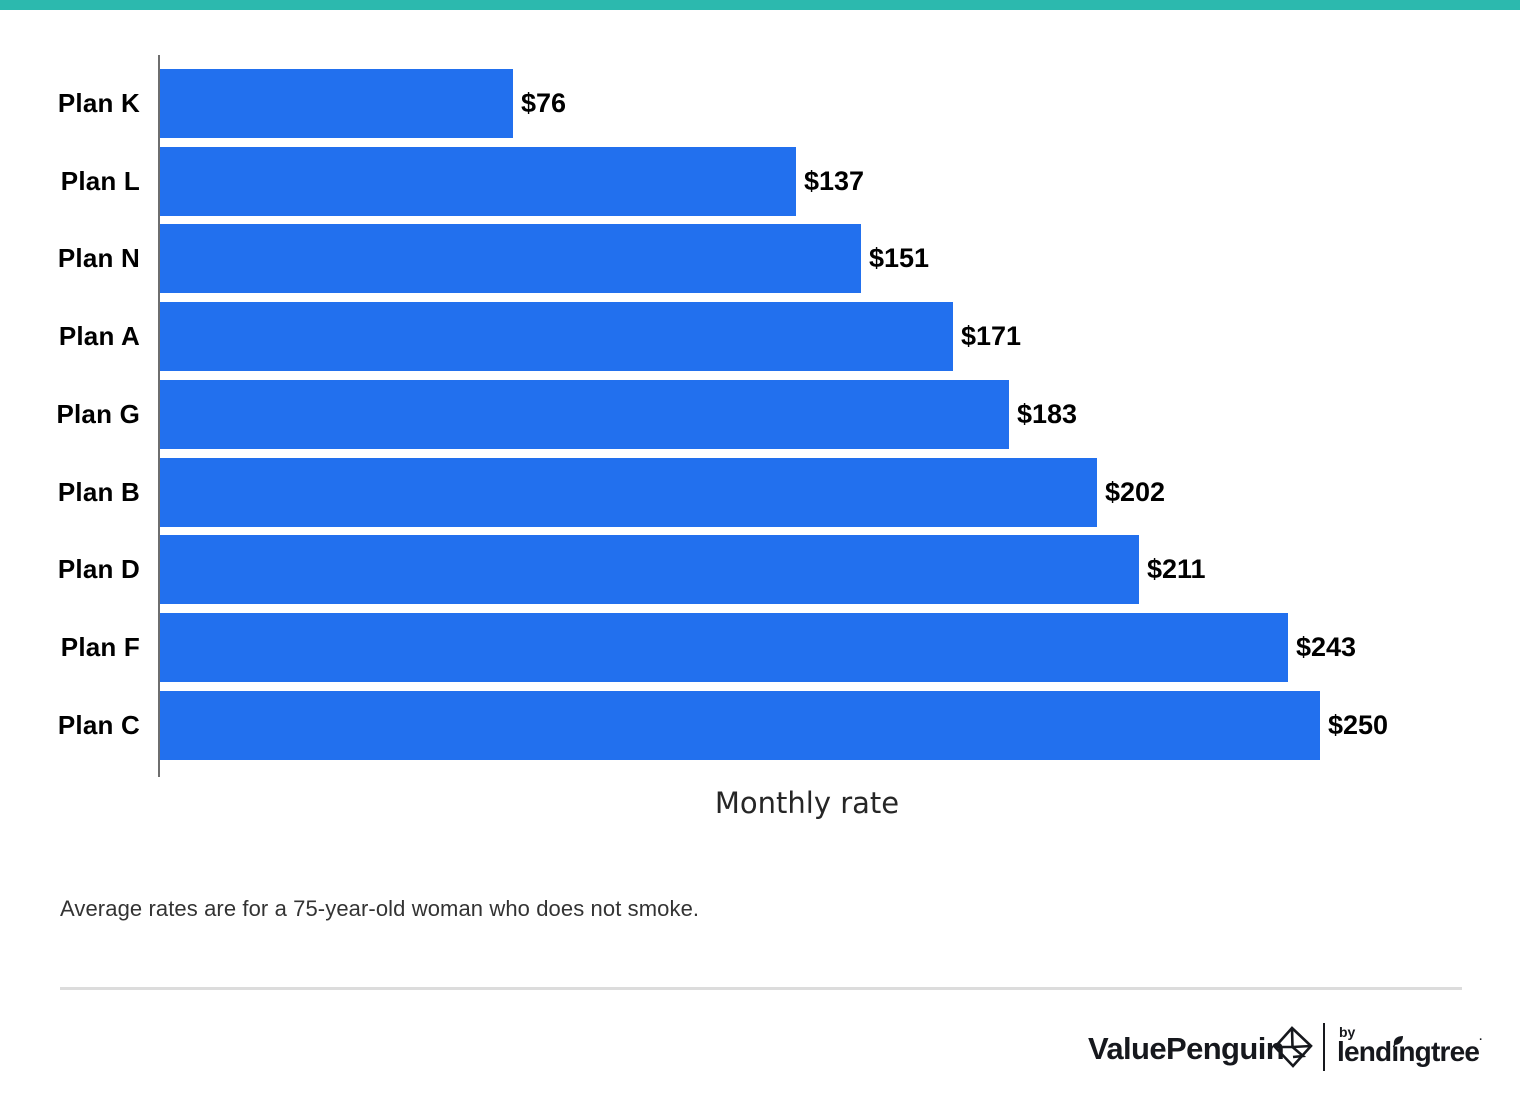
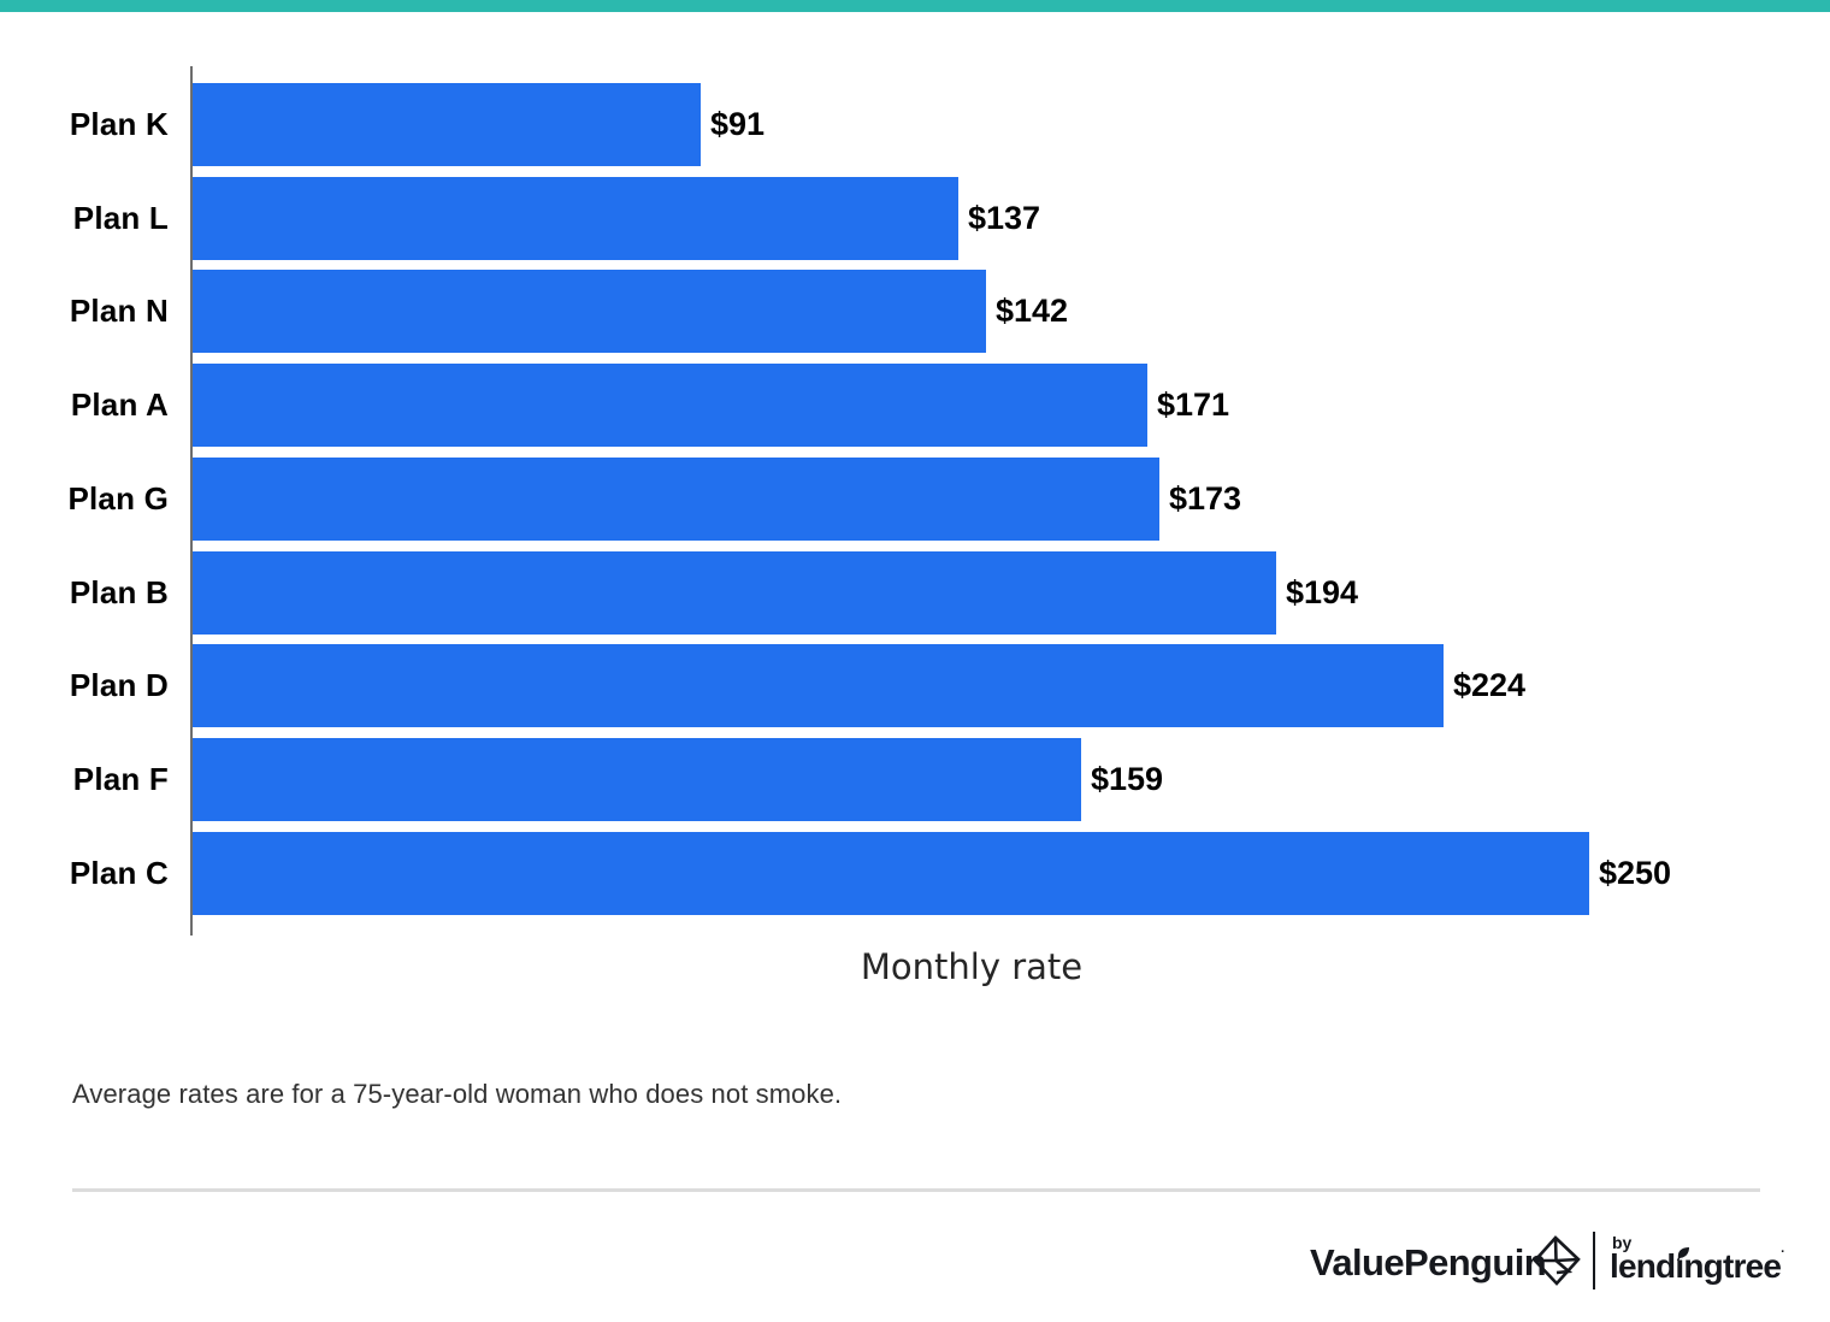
Plan K: $76 -> $91
Plan N: $151 -> $142
Plan G: $183 -> $173
Plan B: $202 -> $194
Plan D: $211 -> $224
Plan F: $243 -> $159
